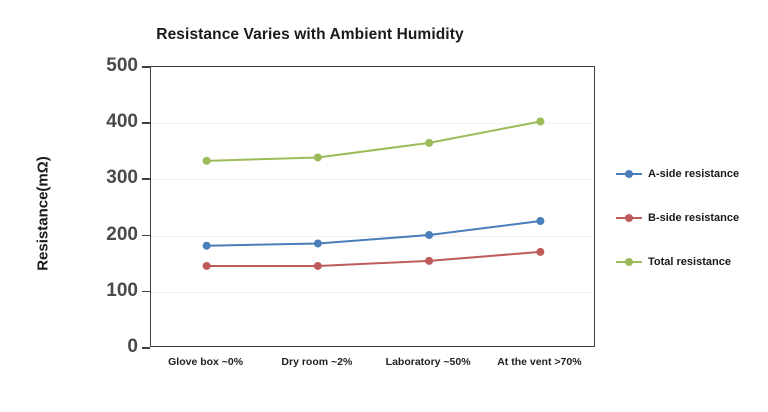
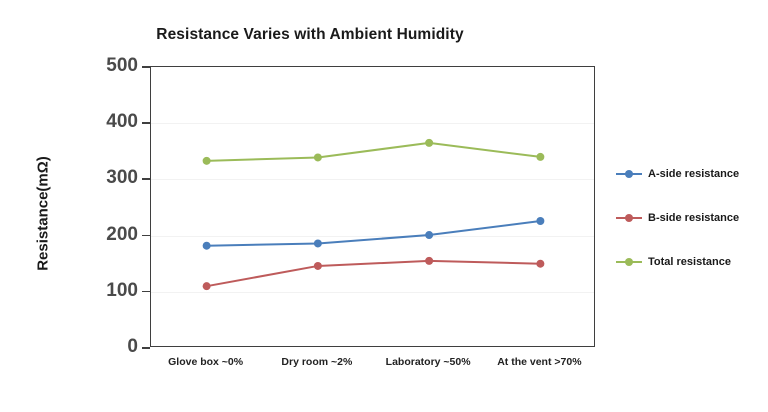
B-side resistance/Glove box ~0%: 150 -> 110
B-side resistance/At the vent >70%: 170 -> 150
Total resistance/At the vent >70%: 400 -> 340
